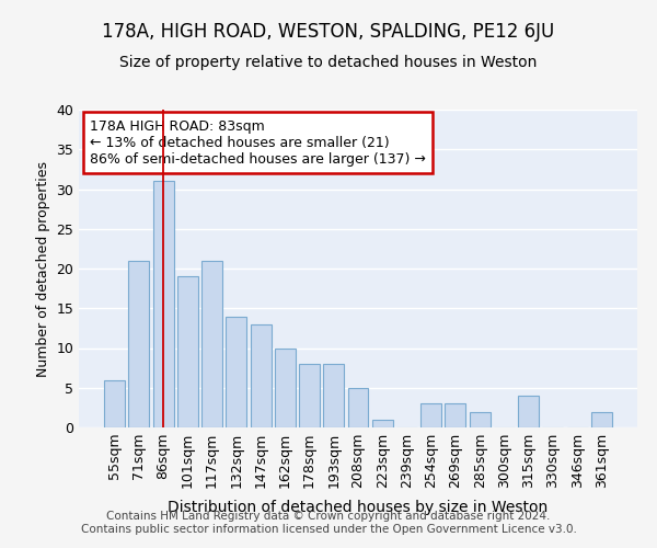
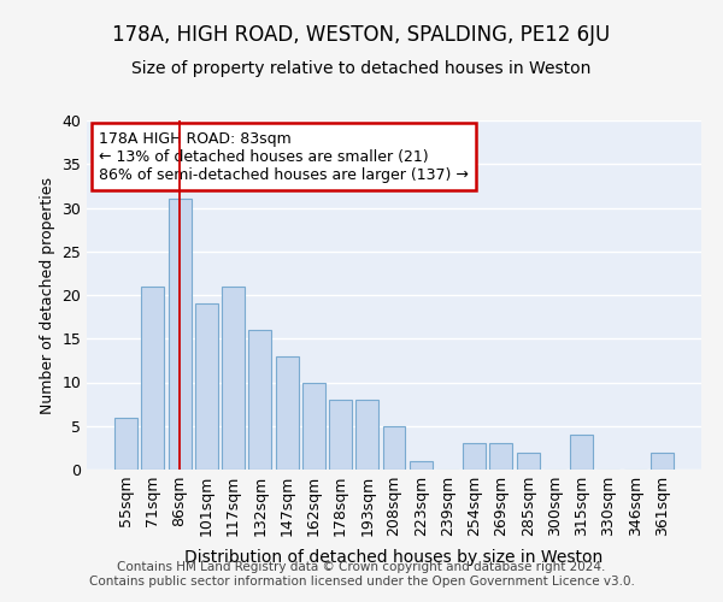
132sqm: 14 -> 16
